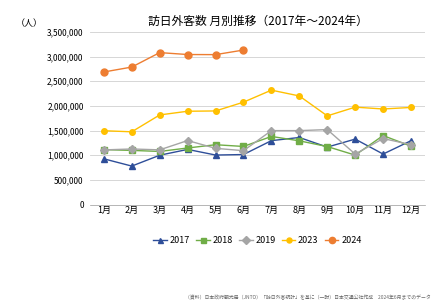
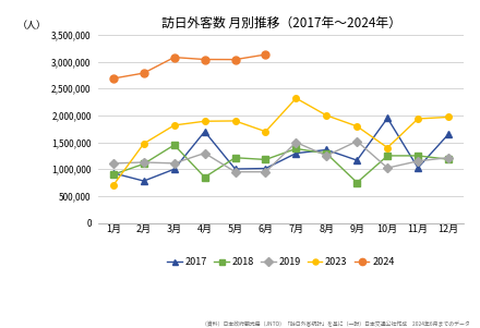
2018/1月: 1,110,000 -> 900,000
2023/1月: 1,500,000 -> 700,000
2018/3月: 1,080,000 -> 1,450,000
2017/4月: 1,120,000 -> 1,700,000
2018/4月: 1,150,000 -> 850,000
2019/5月: 1,140,000 -> 950,000
2019/6月: 1,090,000 -> 950,000
2023/6月: 2,080,000 -> 1,700,000
2019/8月: 1,500,000 -> 1,250,000
2023/8月: 2,200,000 -> 2,000,000
2018/9月: 1,180,000 -> 750,000
2017/10月: 1,330,000 -> 1,950,000
2018/10月: 1,000,000 -> 1,250,000
2023/10月: 1,980,000 -> 1,400,000
2018/11月: 1,400,000 -> 1,250,000
2019/11月: 1,340,000 -> 1,150,000
2017/12月: 1,300,000 -> 1,650,000
